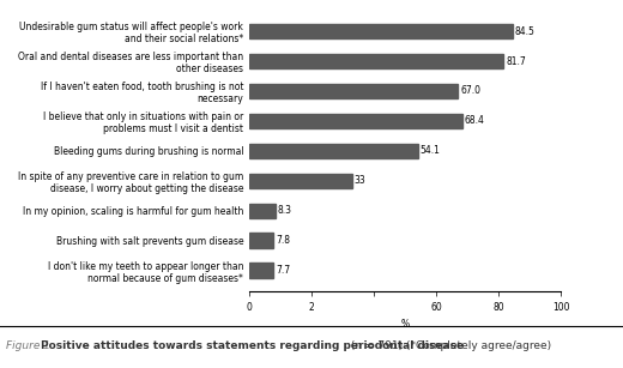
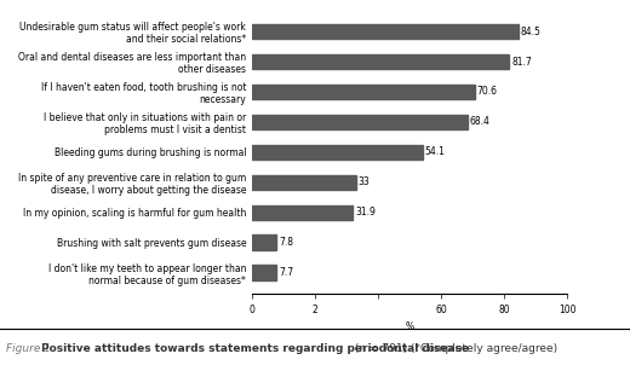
If I haven't eaten food, tooth brushing is not necessary: 67.0 -> 70.6
In my opinion, scaling is harmful for gum health: 8.3 -> 31.9
